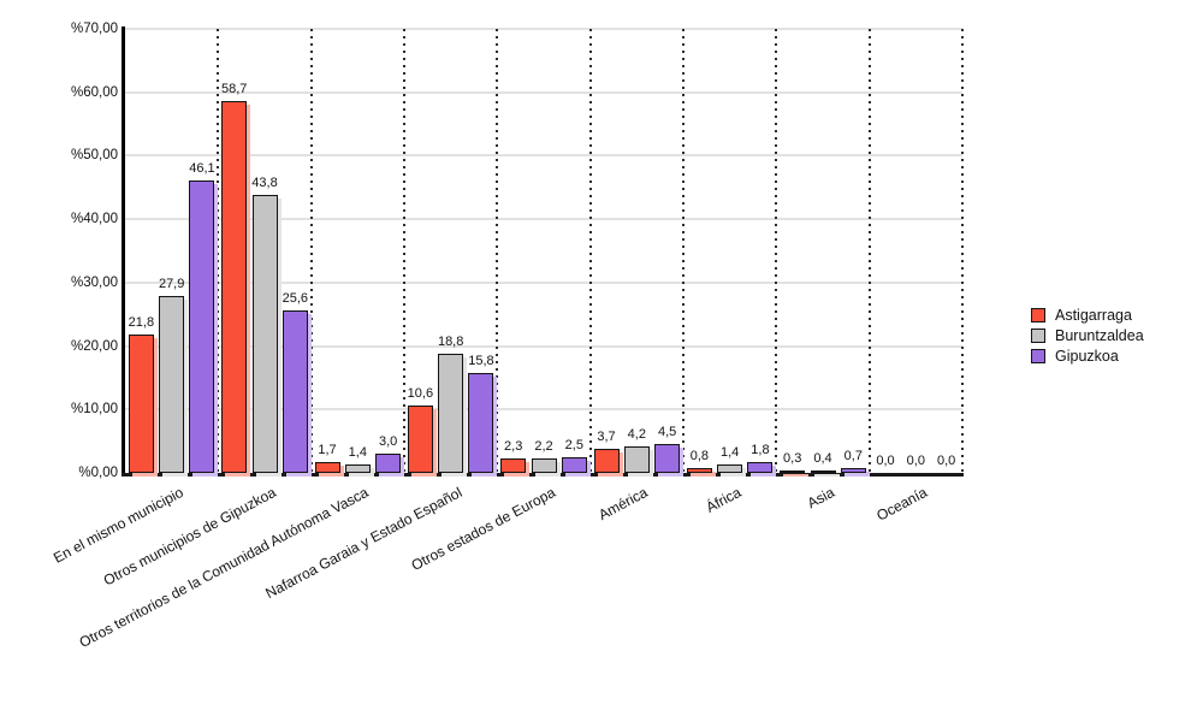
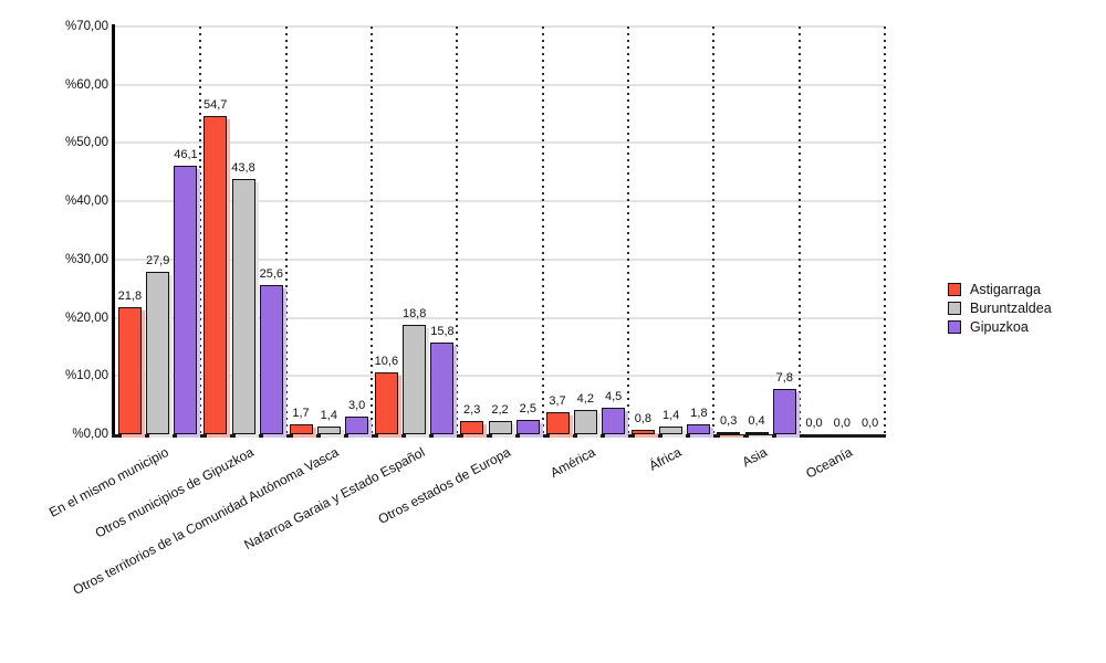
Astigarraga/Otros municipios de Gipuzkoa: 58,7 -> 54,7
Gipuzkoa/Asia: 0,7 -> 7,8
